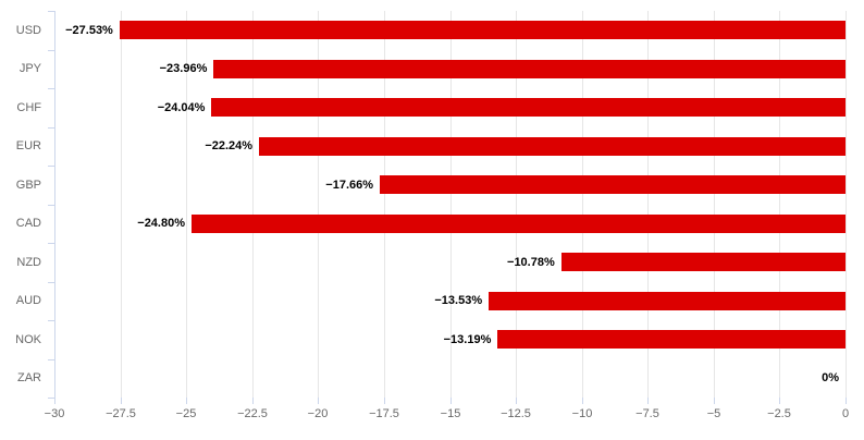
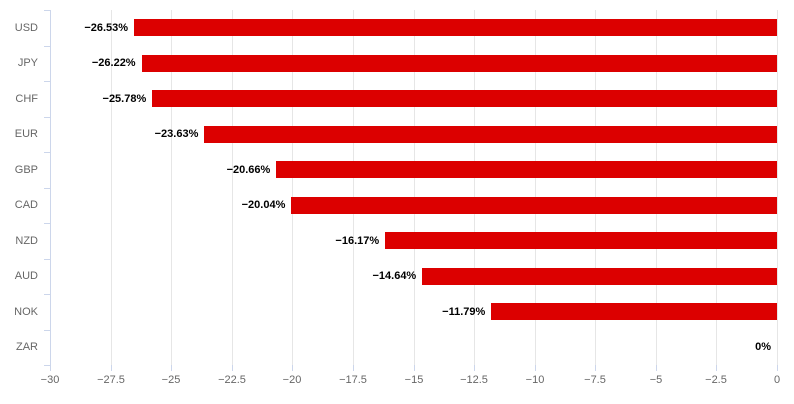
USD: −27.53% -> −26.53%
JPY: −23.96% -> −26.22%
CHF: −24.04% -> −25.78%
EUR: −22.24% -> −23.63%
GBP: −17.66% -> −20.66%
CAD: −24.80% -> −20.04%
NZD: −10.78% -> −16.17%
AUD: −13.53% -> −14.64%
NOK: −13.19% -> −11.79%
